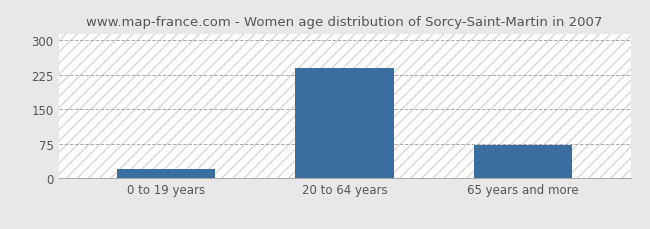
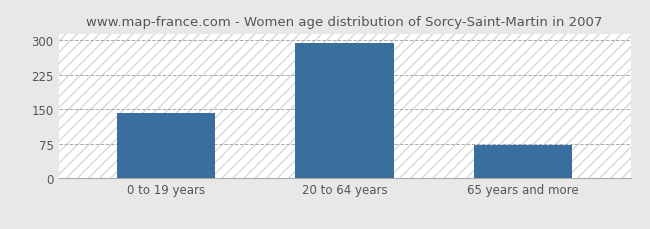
0 to 19 years: 20 -> 143
20 to 64 years: 240 -> 295
